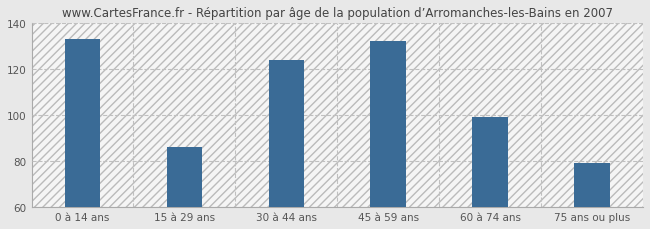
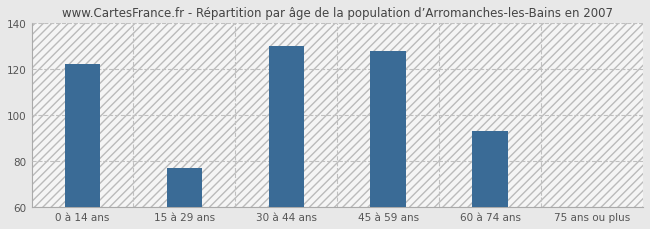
0 à 14 ans: 133 -> 122
15 à 29 ans: 86 -> 77
30 à 44 ans: 124 -> 130
45 à 59 ans: 132 -> 128
60 à 74 ans: 99 -> 93
75 ans ou plus: 79 -> 60
